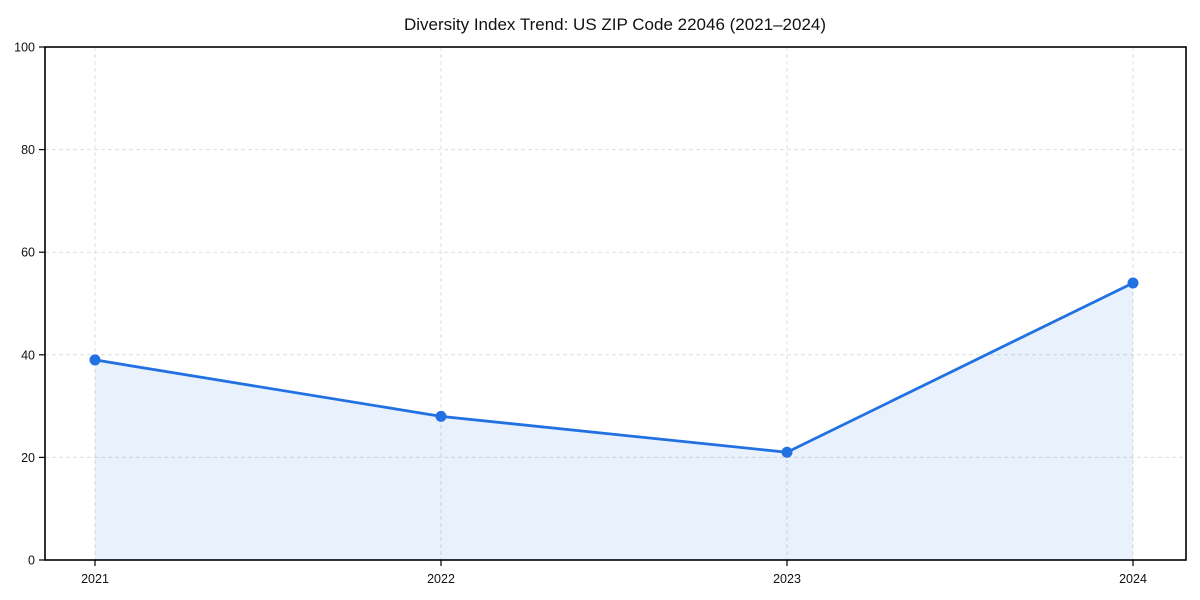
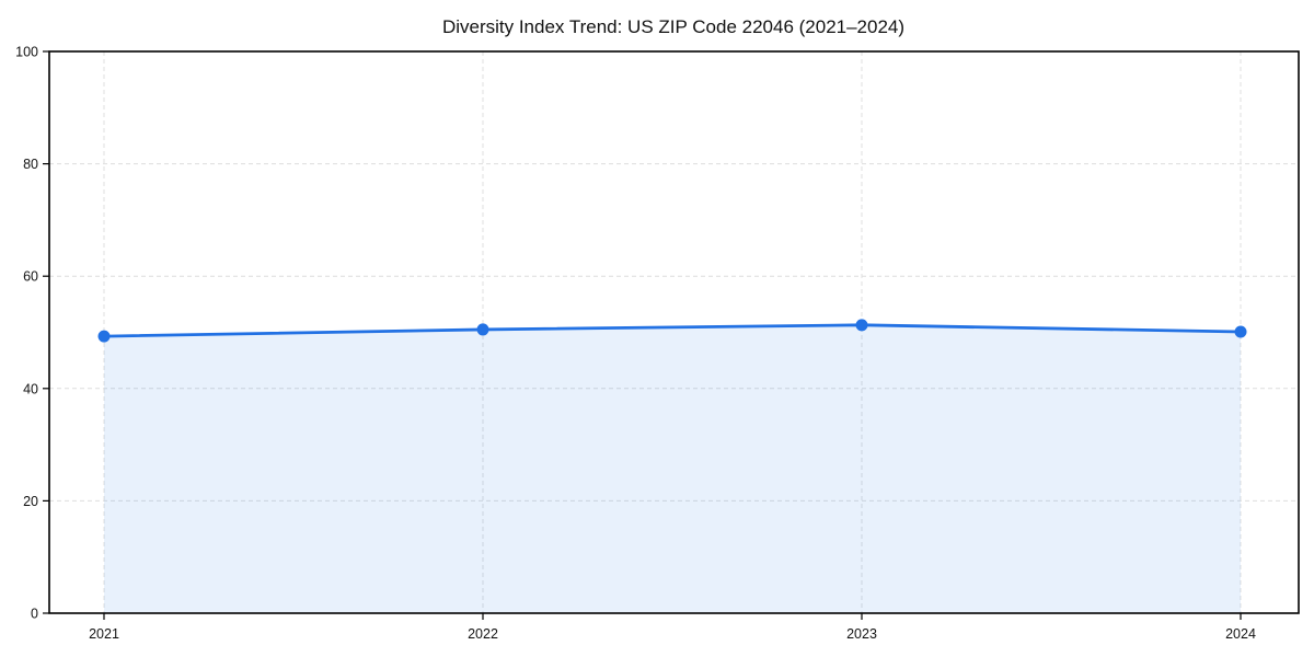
2021: 39 -> 49
2022: 28 -> 50
2023: 21 -> 51
2024: 54 -> 50
